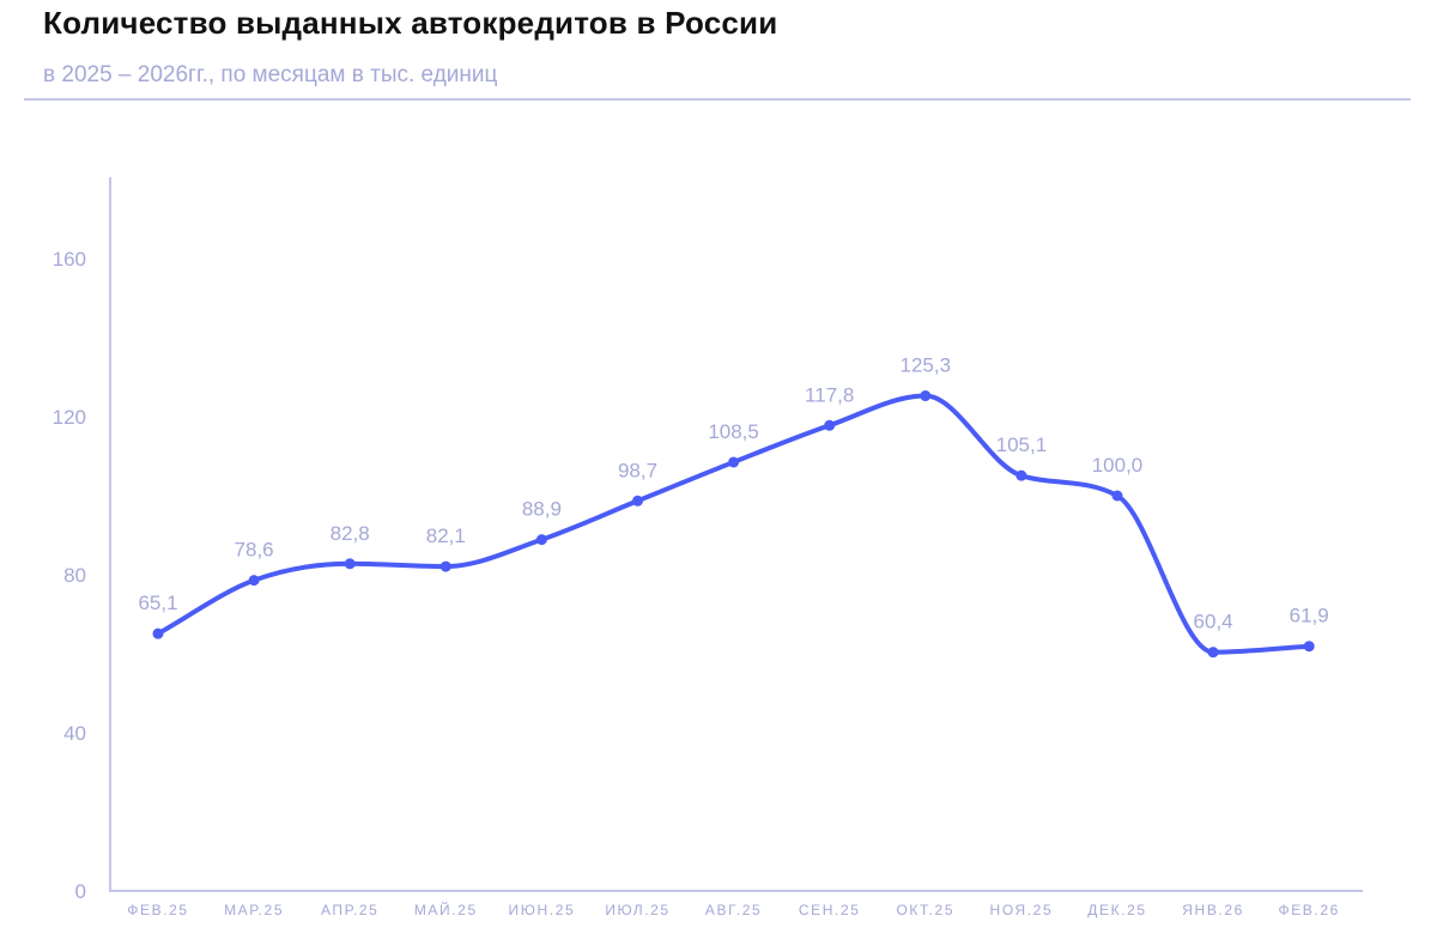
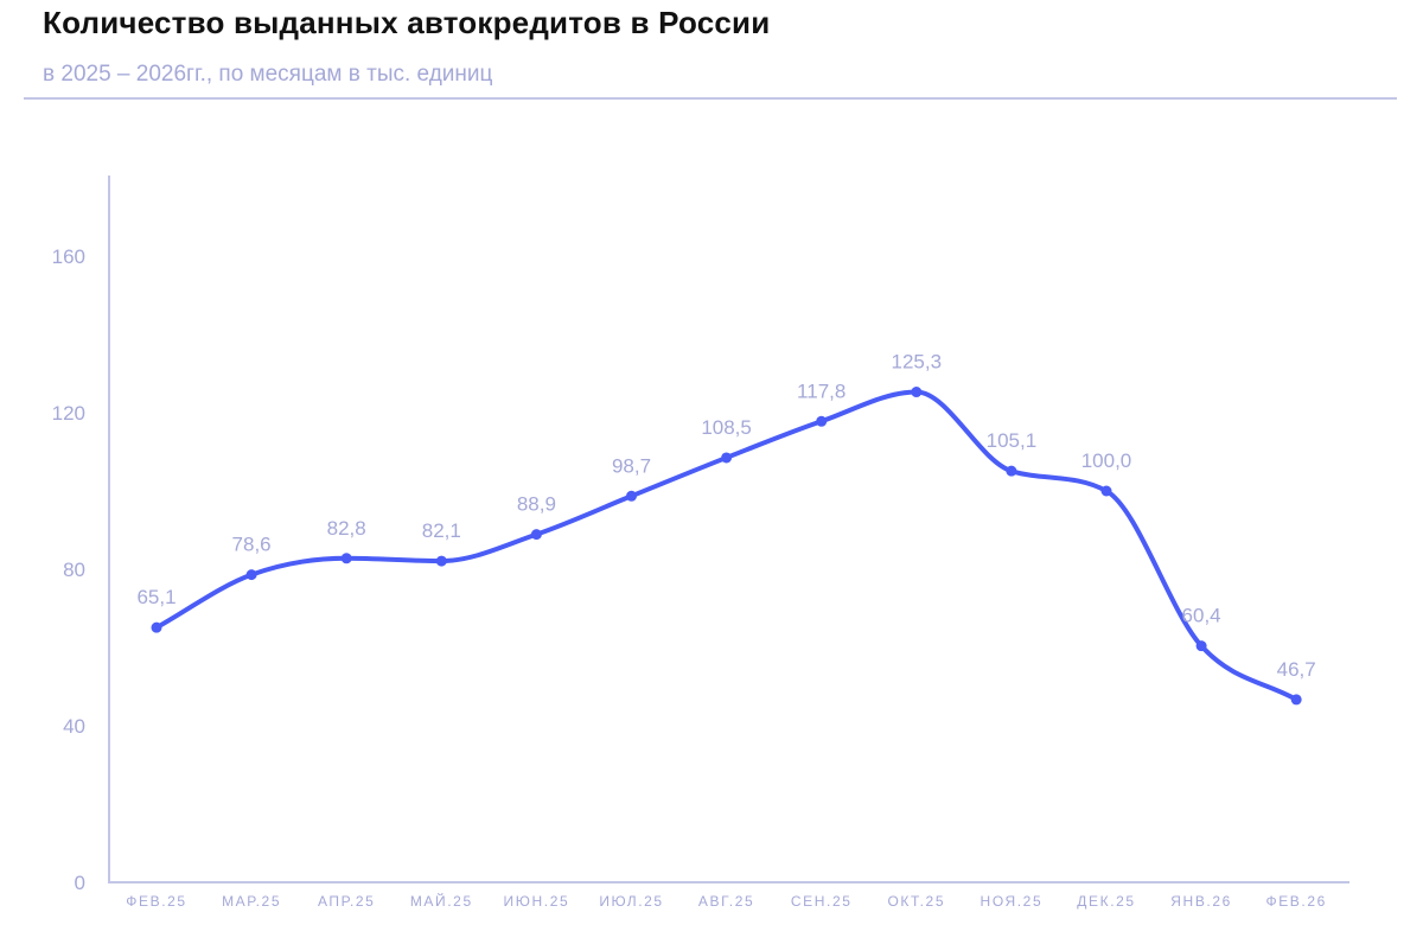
ФЕВ.26: 61,9 -> 46,7
